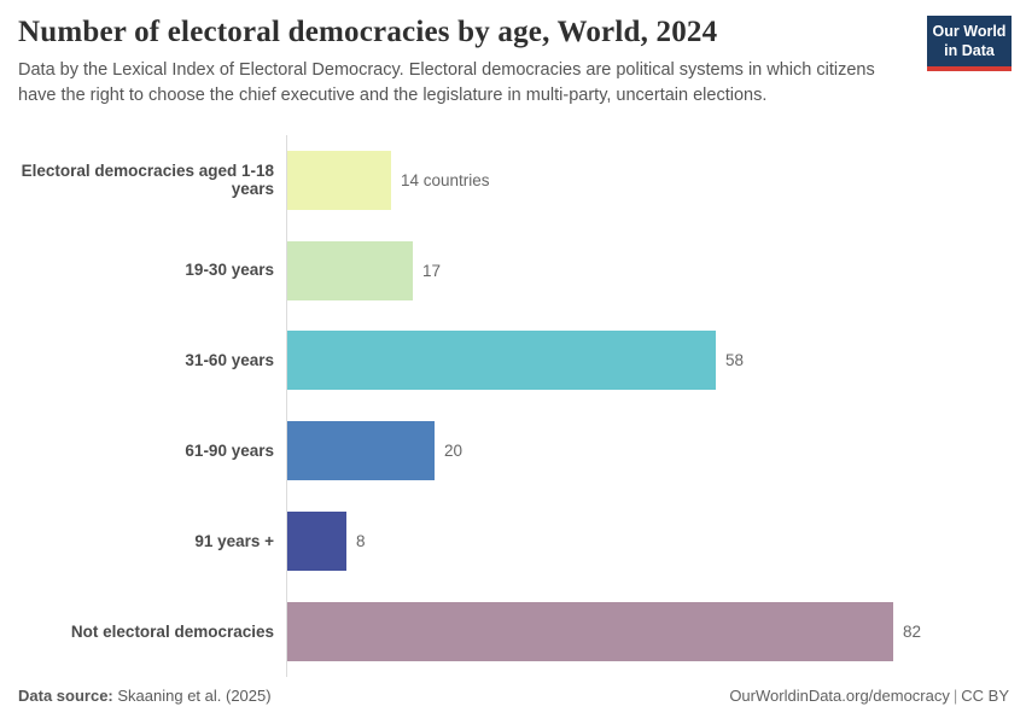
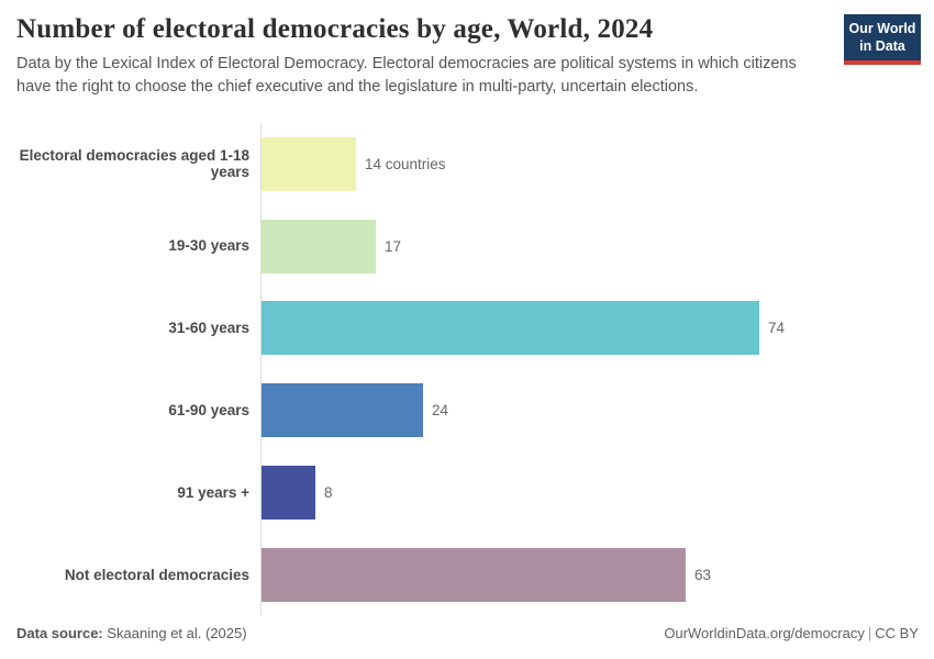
31-60 years: 58 -> 74
61-90 years: 20 -> 24
Not electoral democracies: 82 -> 63
